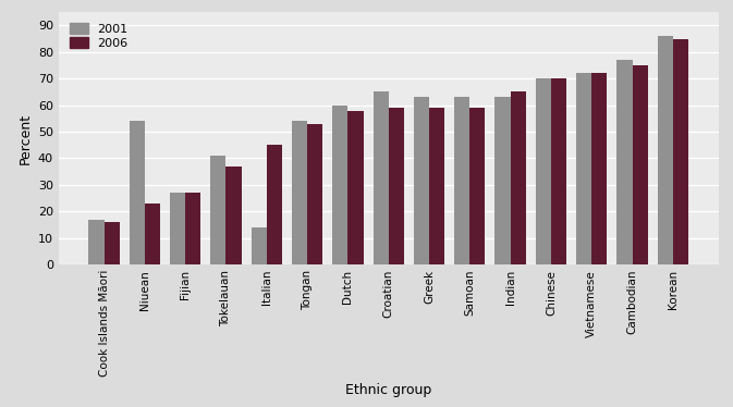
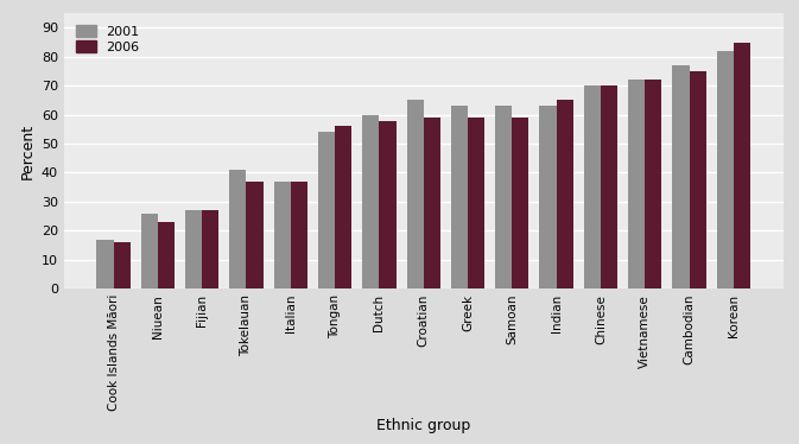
2001/Niuean: 54 -> 26
2001/Italian: 14 -> 37
2006/Italian: 45 -> 37
2006/Tongan: 53 -> 56
2001/Korean: 86 -> 82
